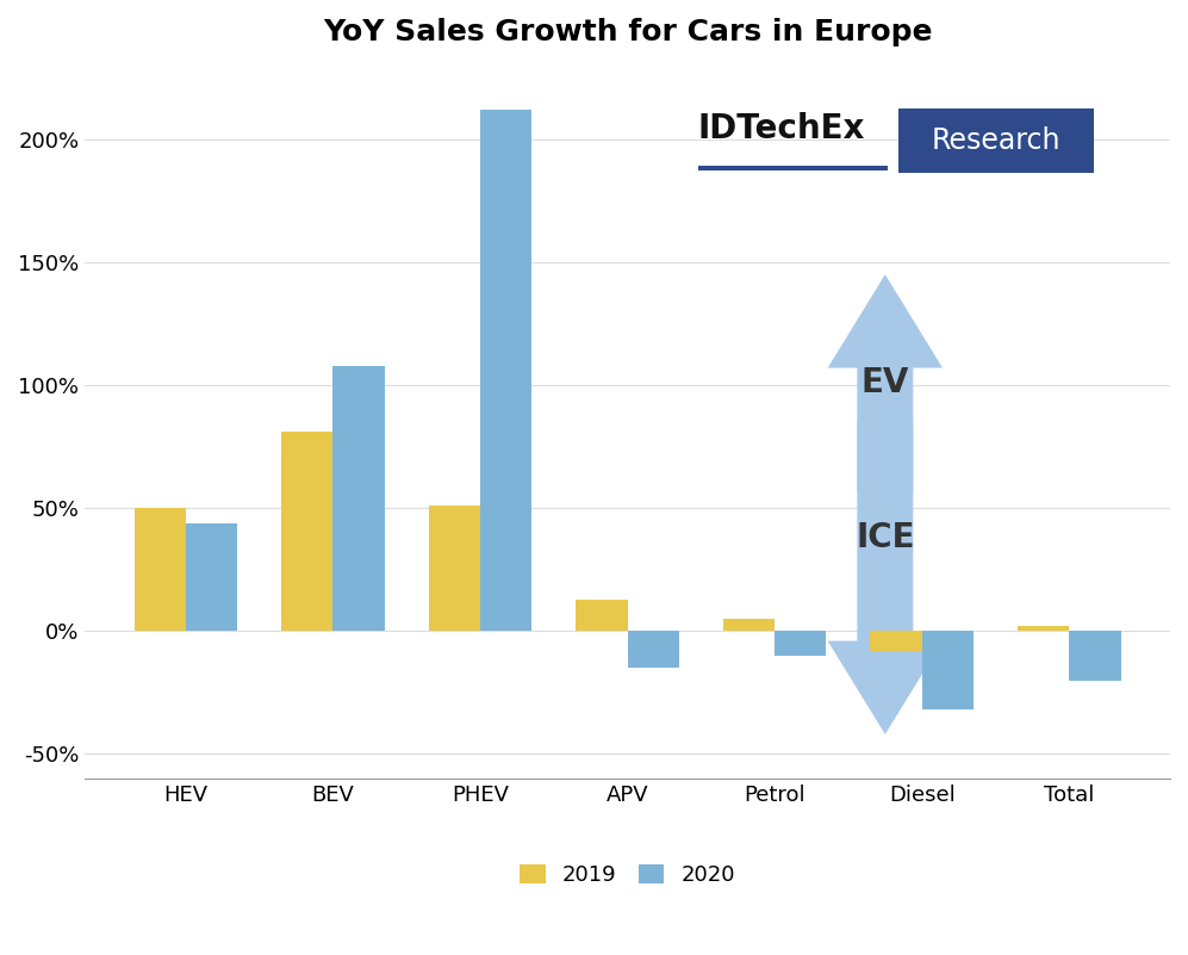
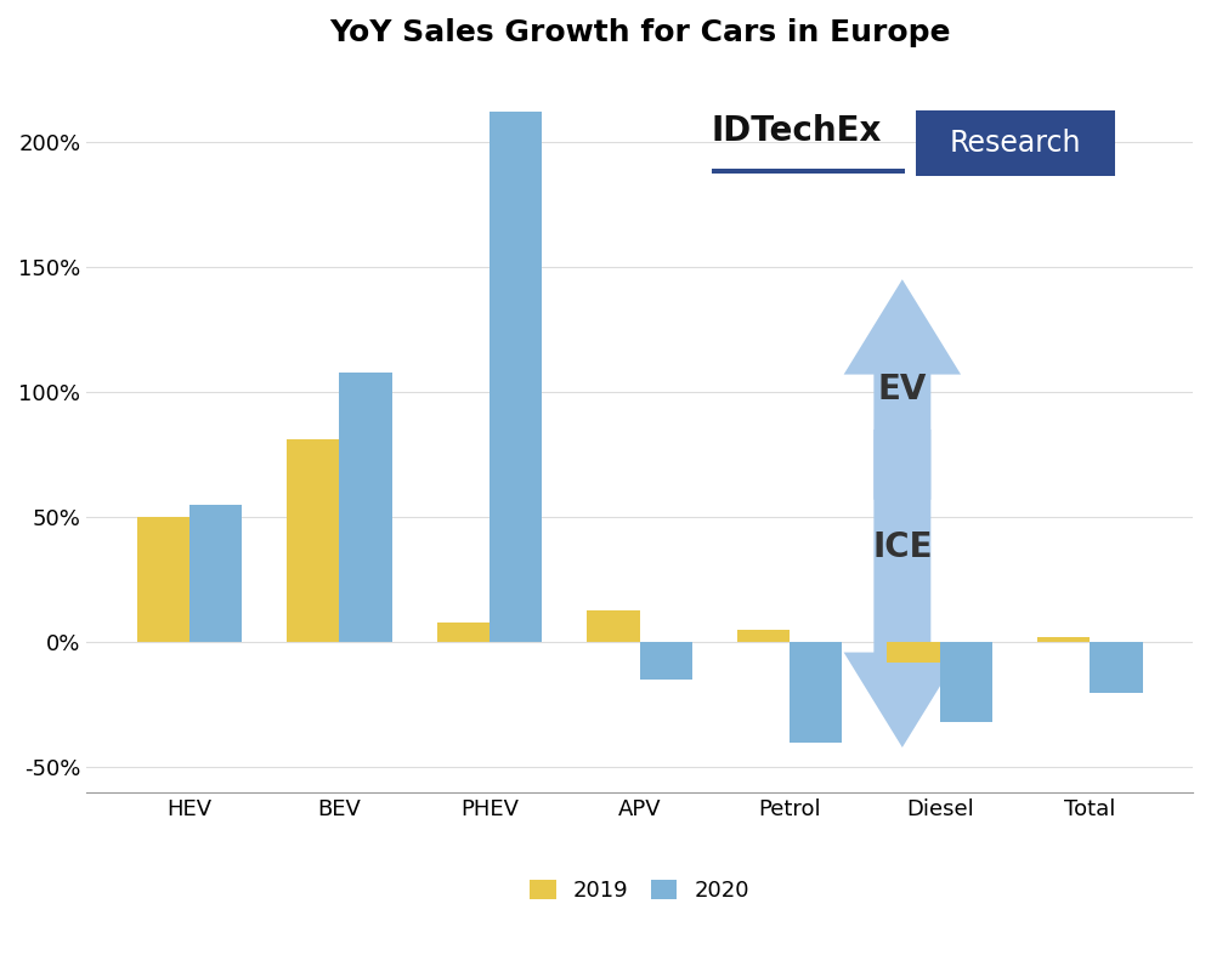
2020/HEV: 44% -> 55%
2019/PHEV: 51% -> 8%
2020/Petrol: -10% -> -40%
